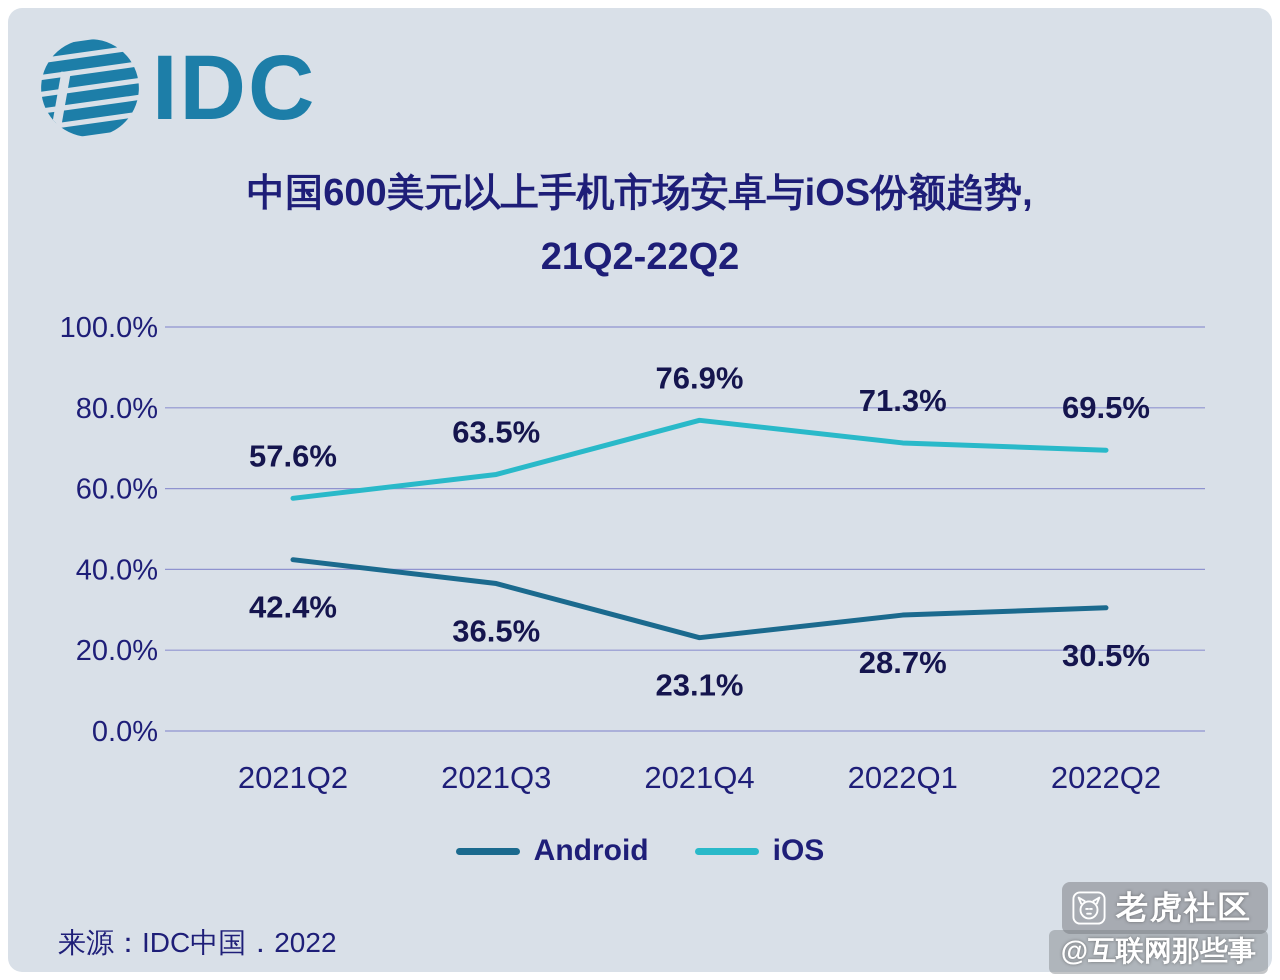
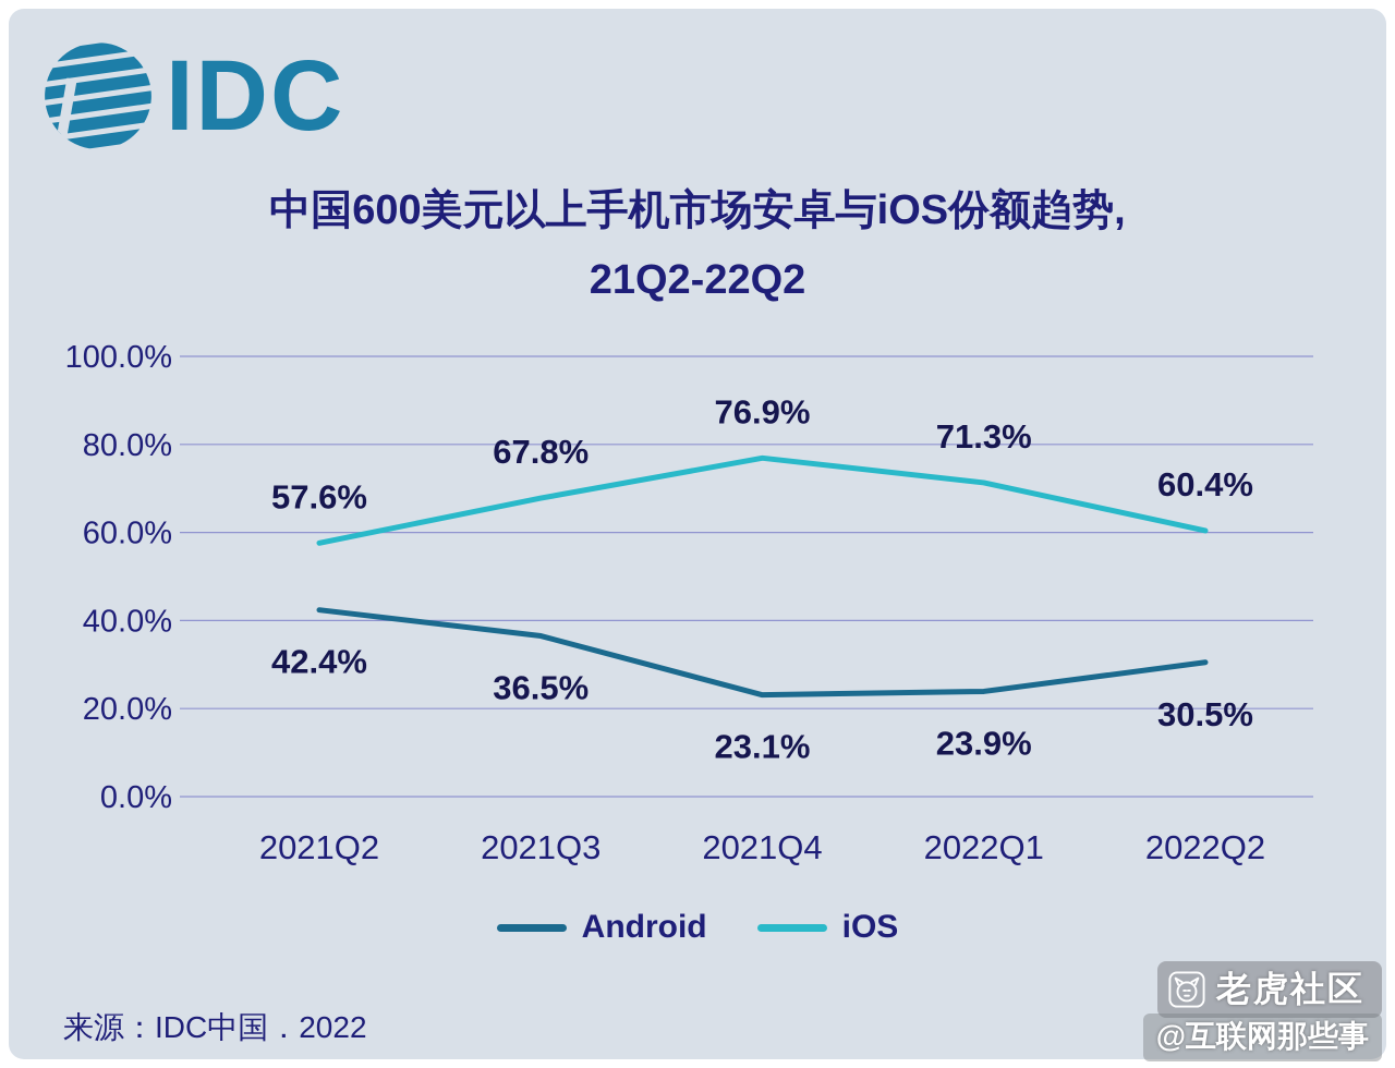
iOS/2021Q3: 63.5% -> 67.8%
Android/2022Q1: 28.7% -> 23.9%
iOS/2022Q2: 69.5% -> 60.4%
